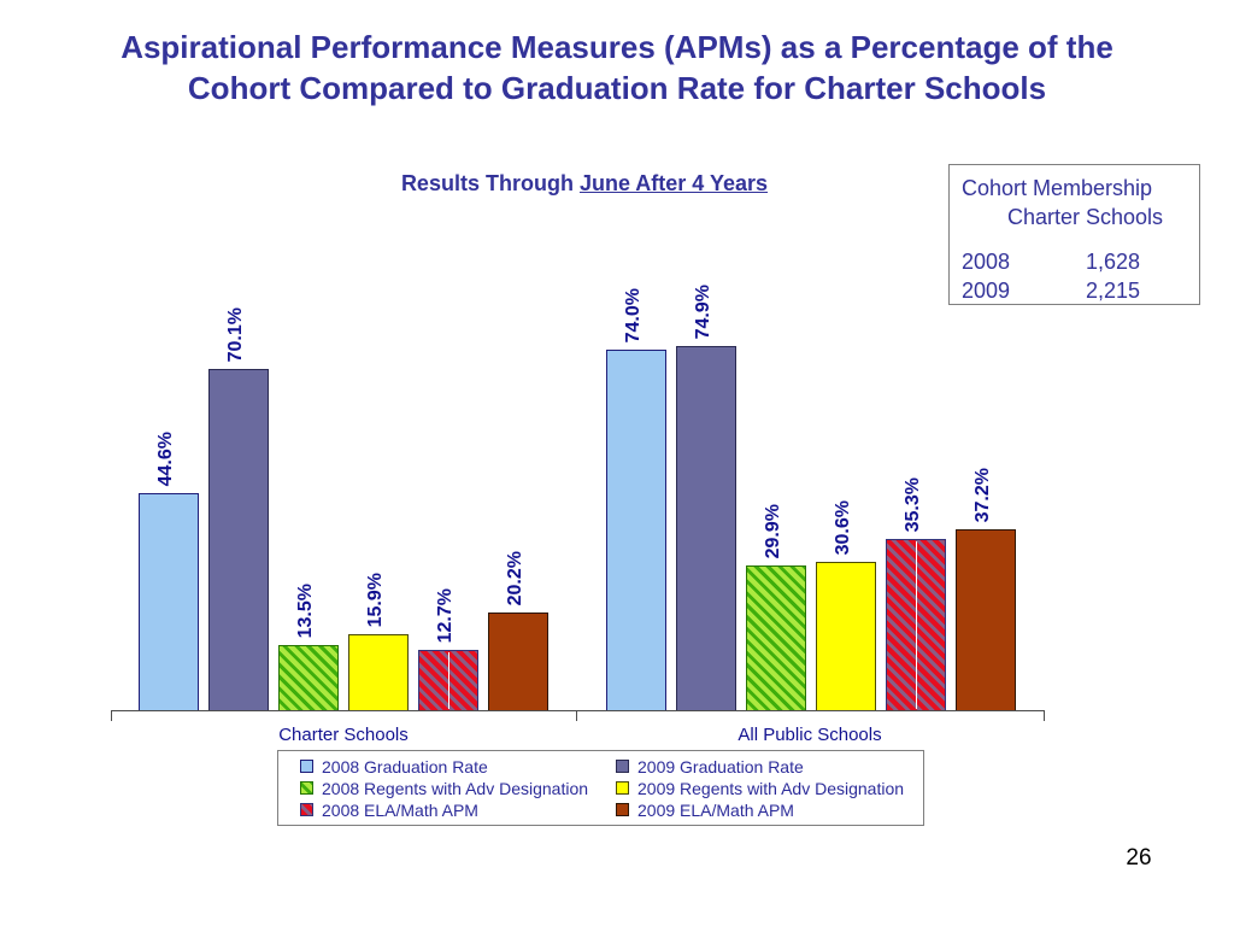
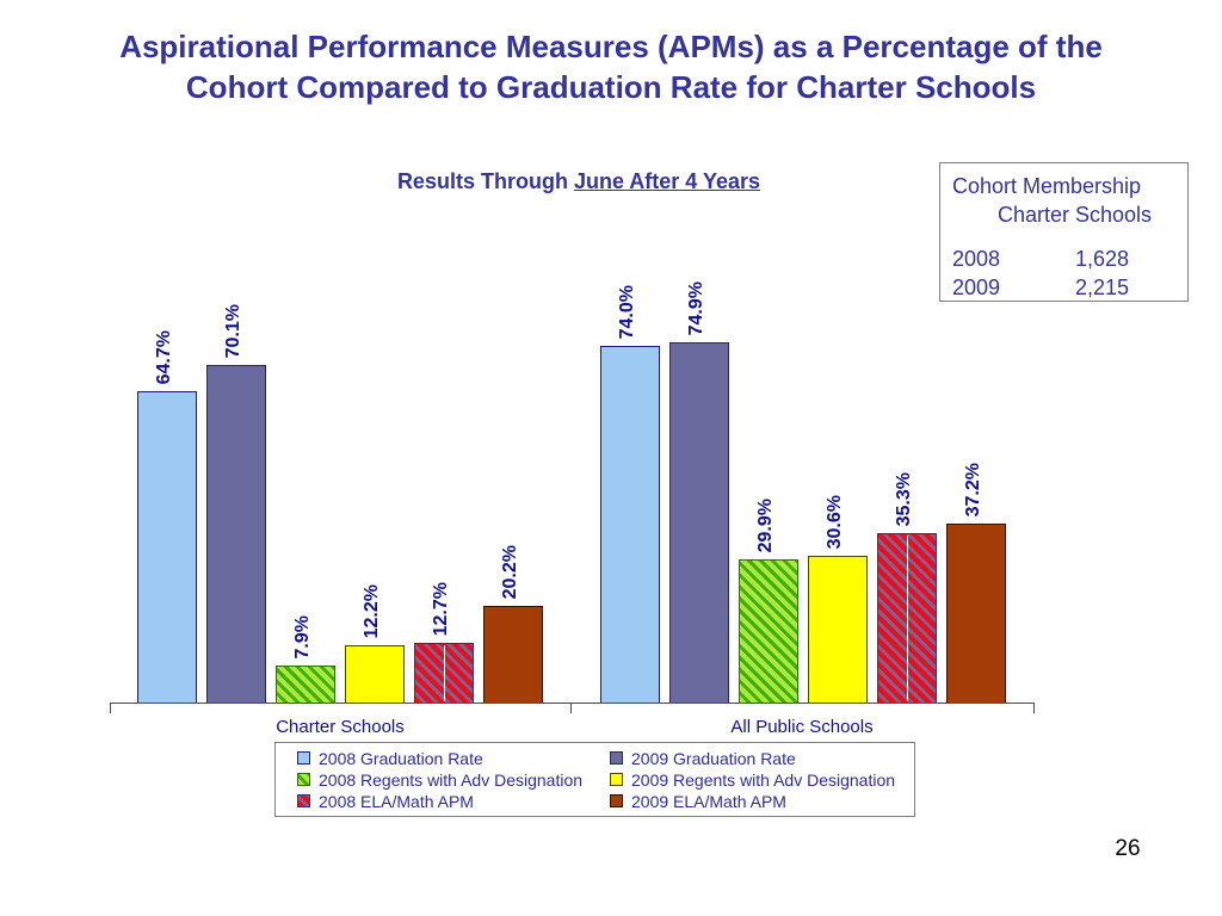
2008 Graduation Rate/Charter Schools: 44.6% -> 64.7%
2008 Regents with Adv Designation/Charter Schools: 13.5% -> 7.9%
2009 Regents with Adv Designation/Charter Schools: 15.9% -> 12.2%
